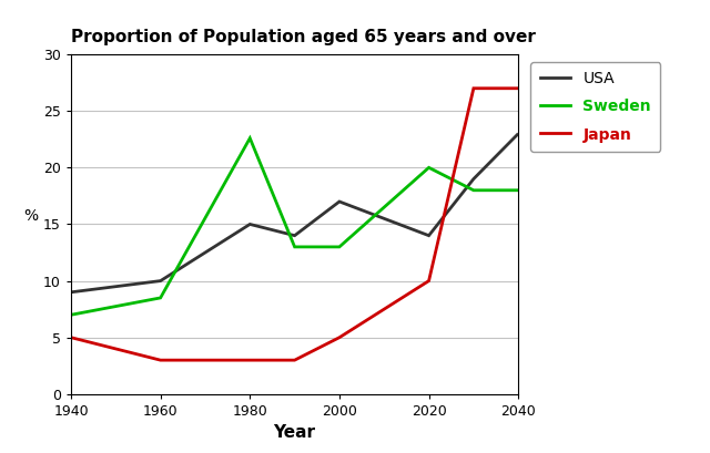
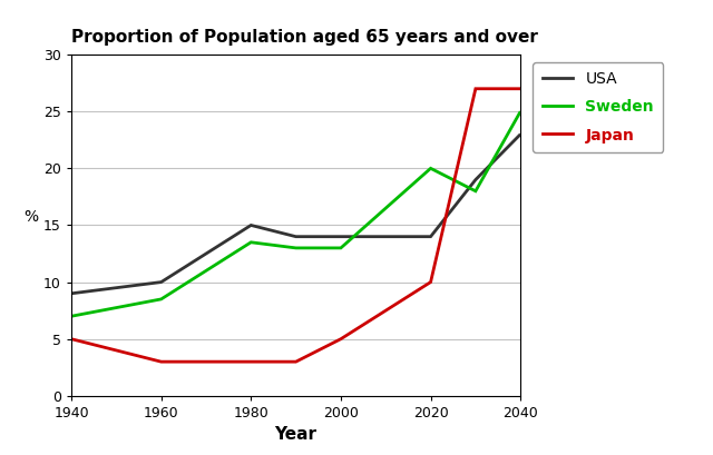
Sweden/1980: 22.6 -> 13.5
USA/2000: 17 -> 14
Sweden/2040: 18.0 -> 25.0
